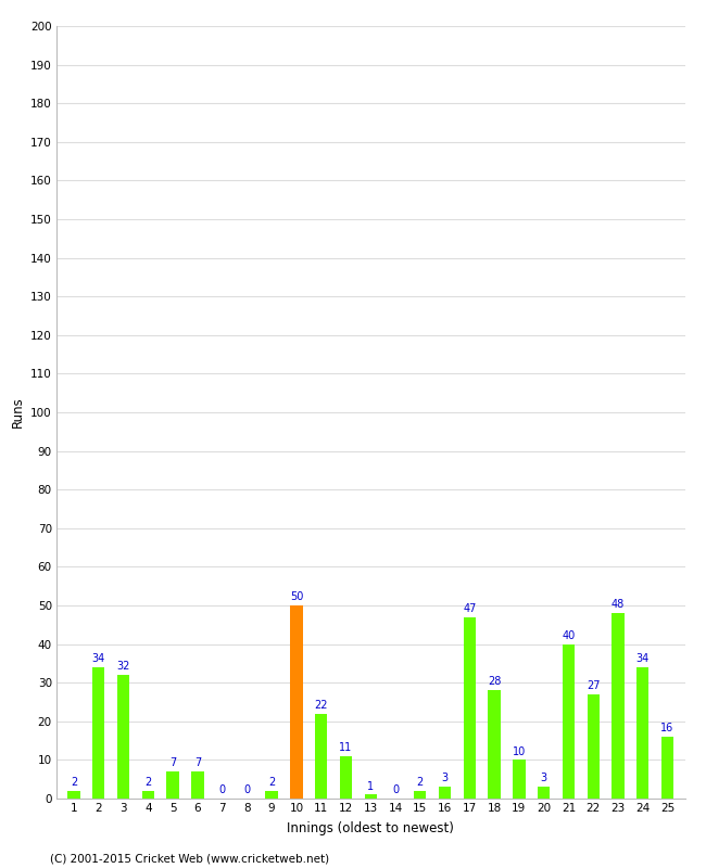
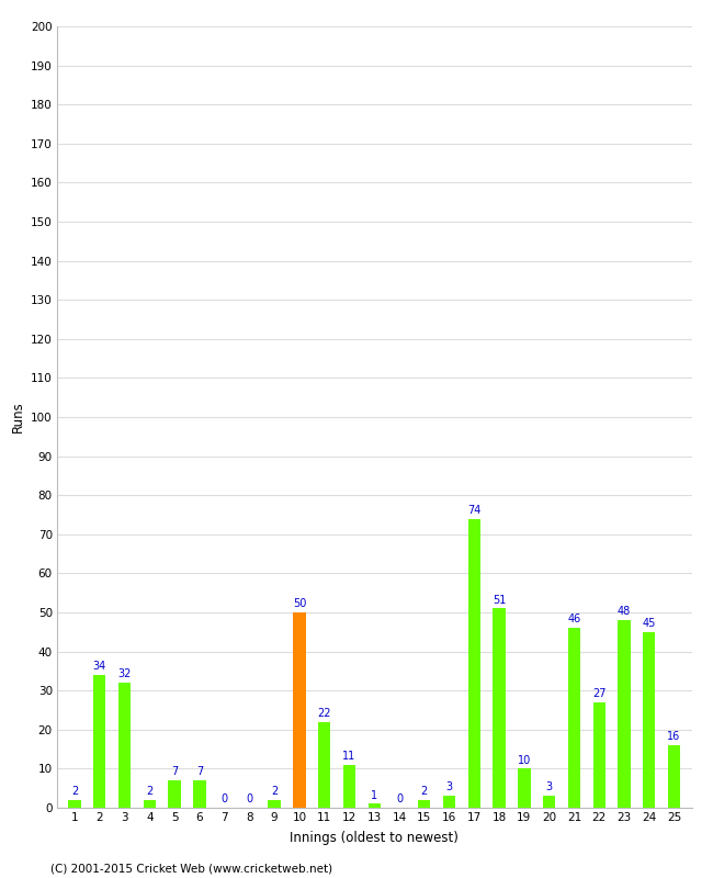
17: 47 -> 74
18: 28 -> 51
21: 40 -> 46
24: 34 -> 45
